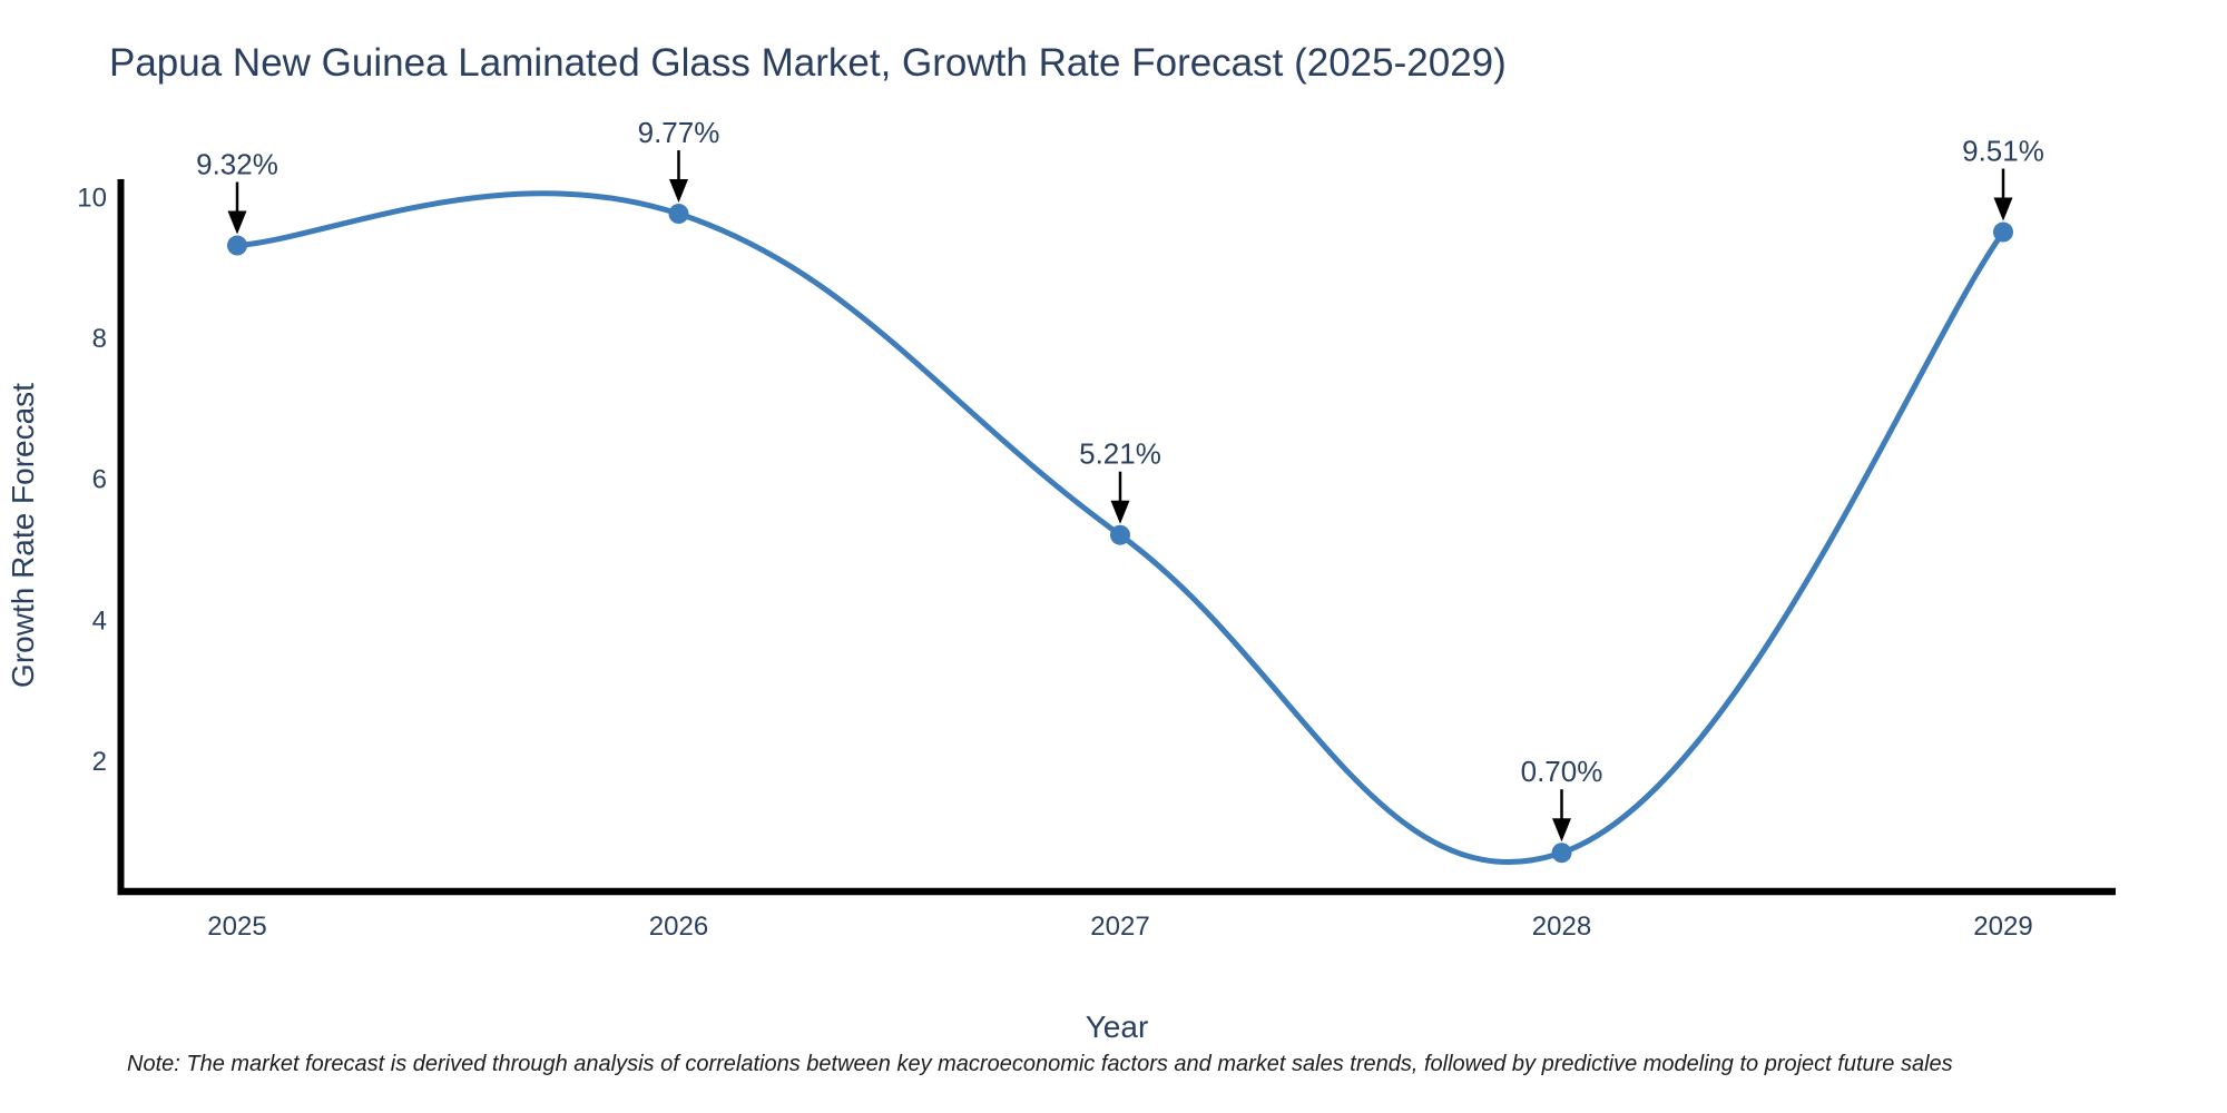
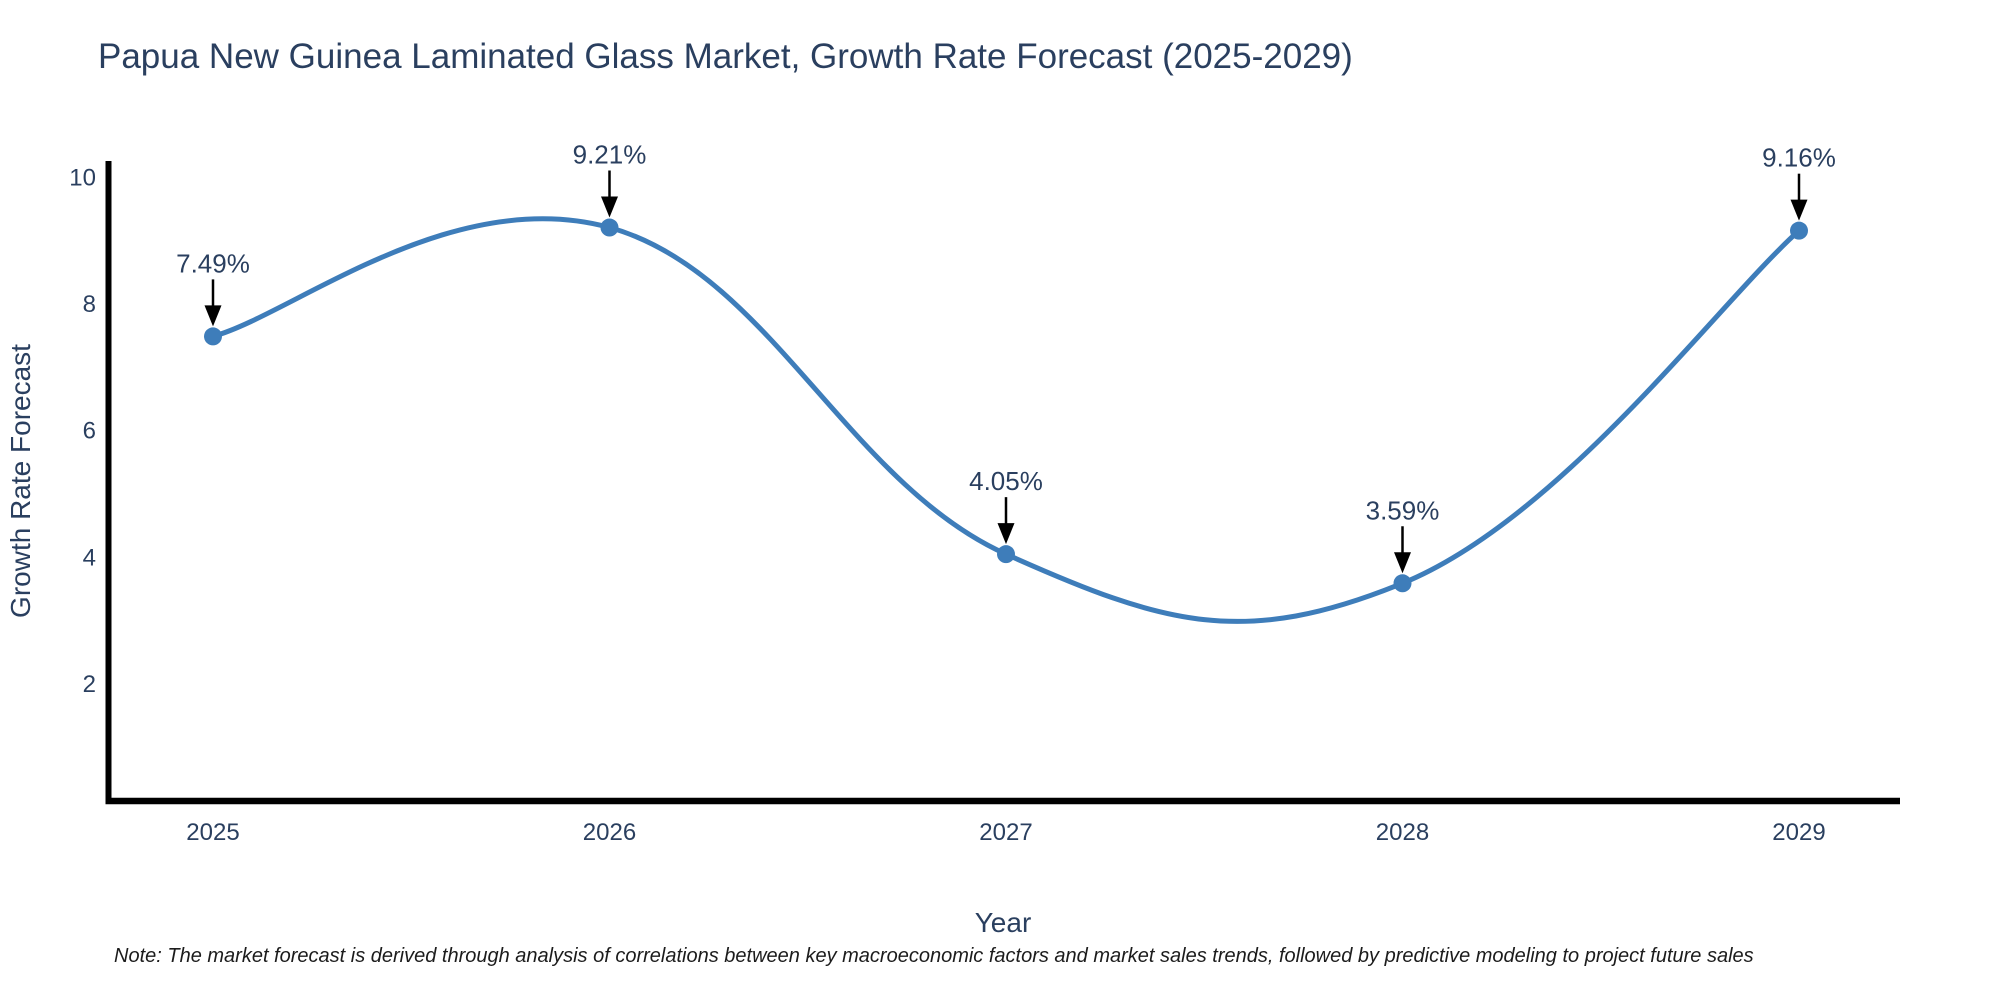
2025: 9.32% -> 7.49%
2026: 9.77% -> 9.21%
2027: 5.21% -> 4.05%
2028: 0.70% -> 3.59%
2029: 9.51% -> 9.16%
